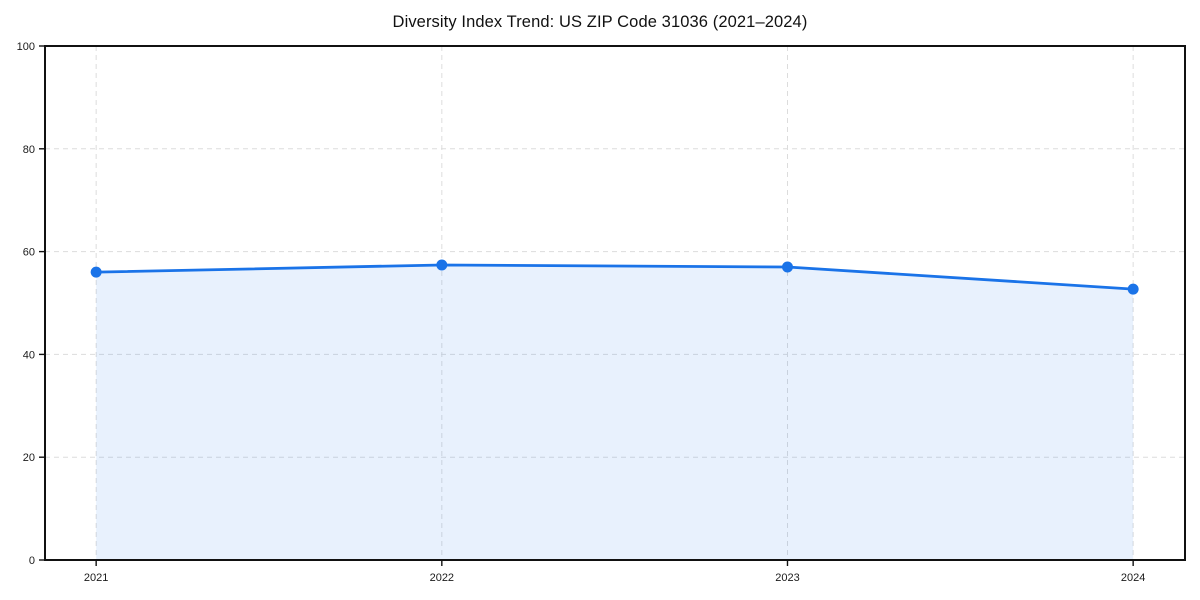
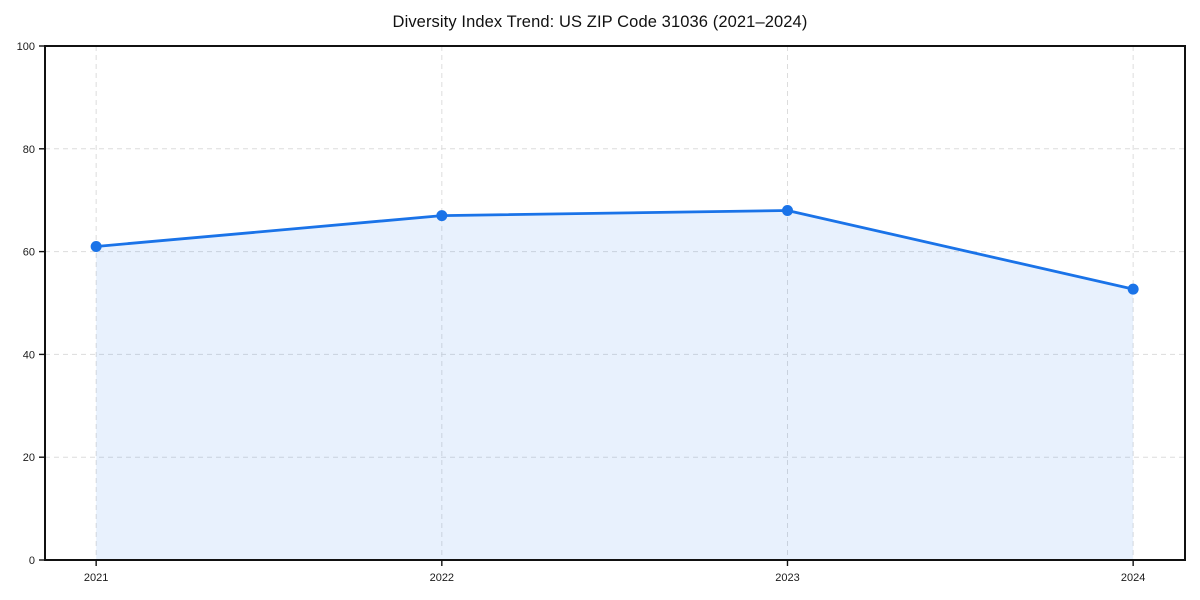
2021: 56 -> 61
2022: 57 -> 67
2023: 57 -> 68
